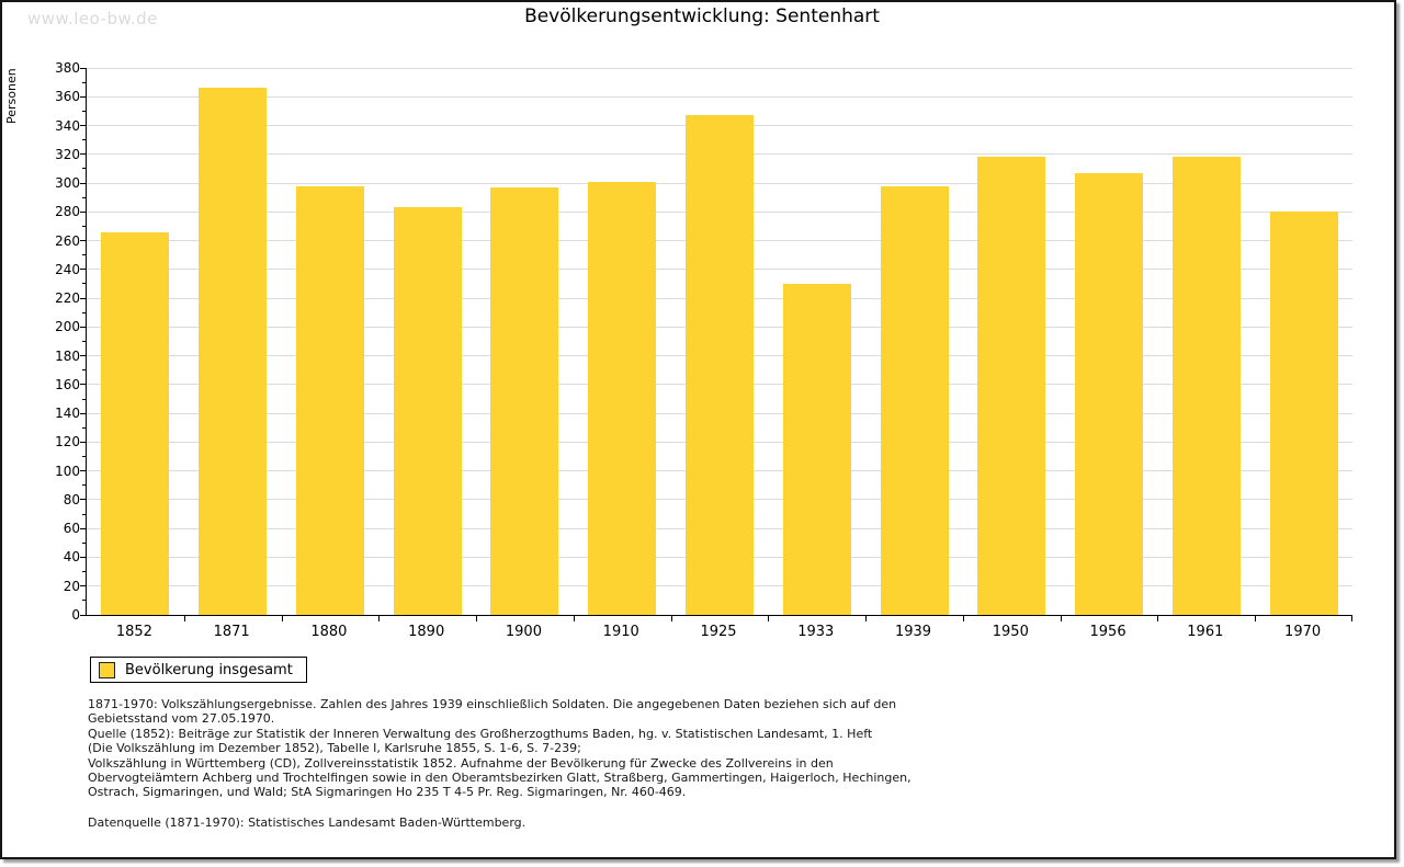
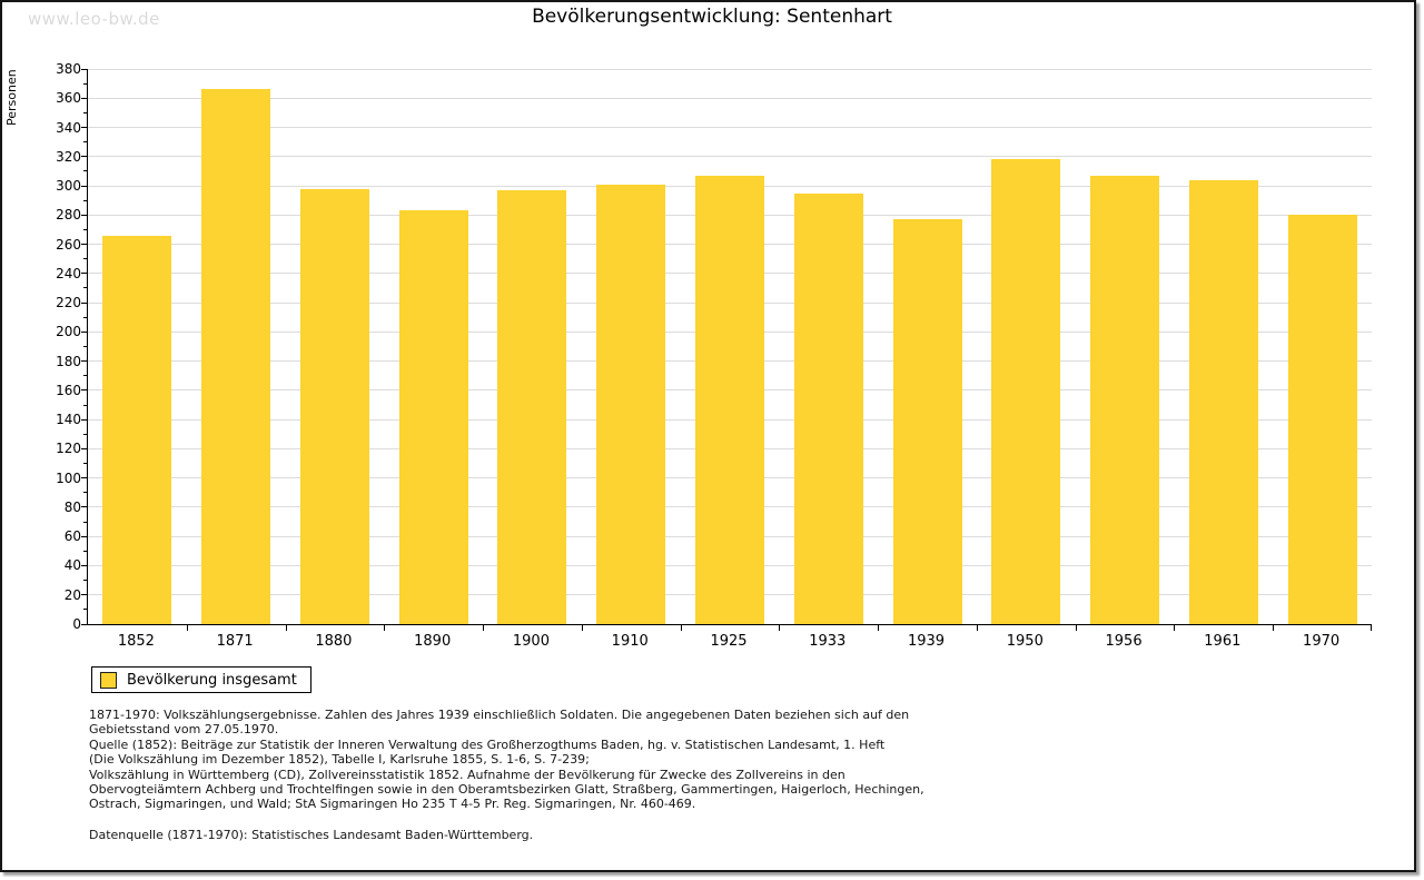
1925: 347 -> 307
1933: 230 -> 295
1939: 298 -> 277
1961: 318 -> 304
